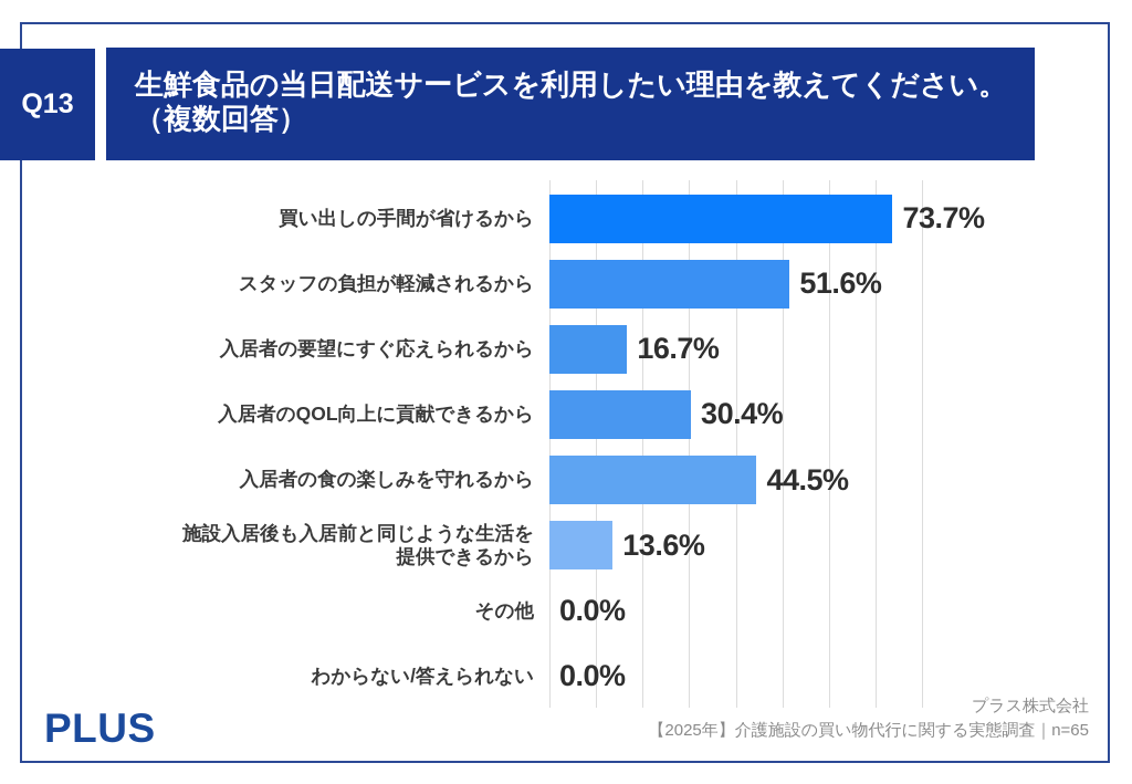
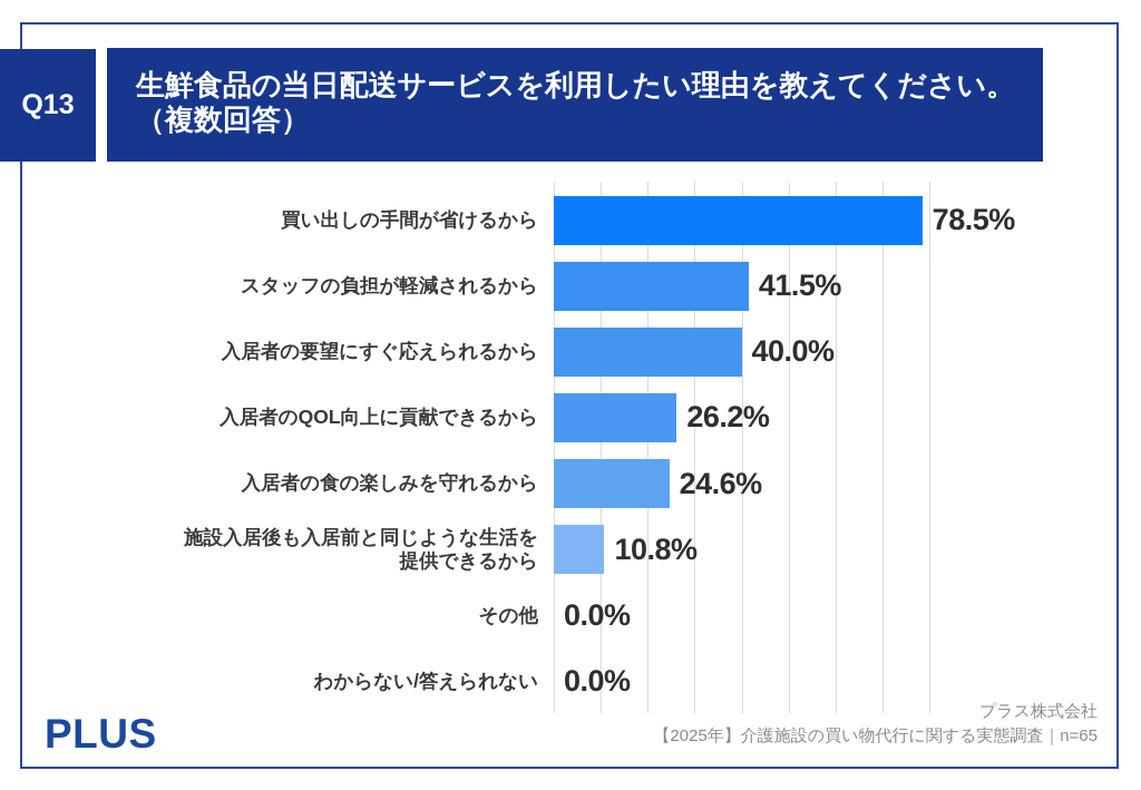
買い出しの手間が省けるから: 73.7% -> 78.5%
スタッフの負担が軽減されるから: 51.6% -> 41.5%
入居者の要望にすぐ応えられるから: 16.7% -> 40.0%
入居者のQOL向上に貢献できるから: 30.4% -> 26.2%
入居者の食の楽しみを守れるから: 44.5% -> 24.6%
施設入居後も入居前と同じような生活を 提供できるから: 13.6% -> 10.8%
